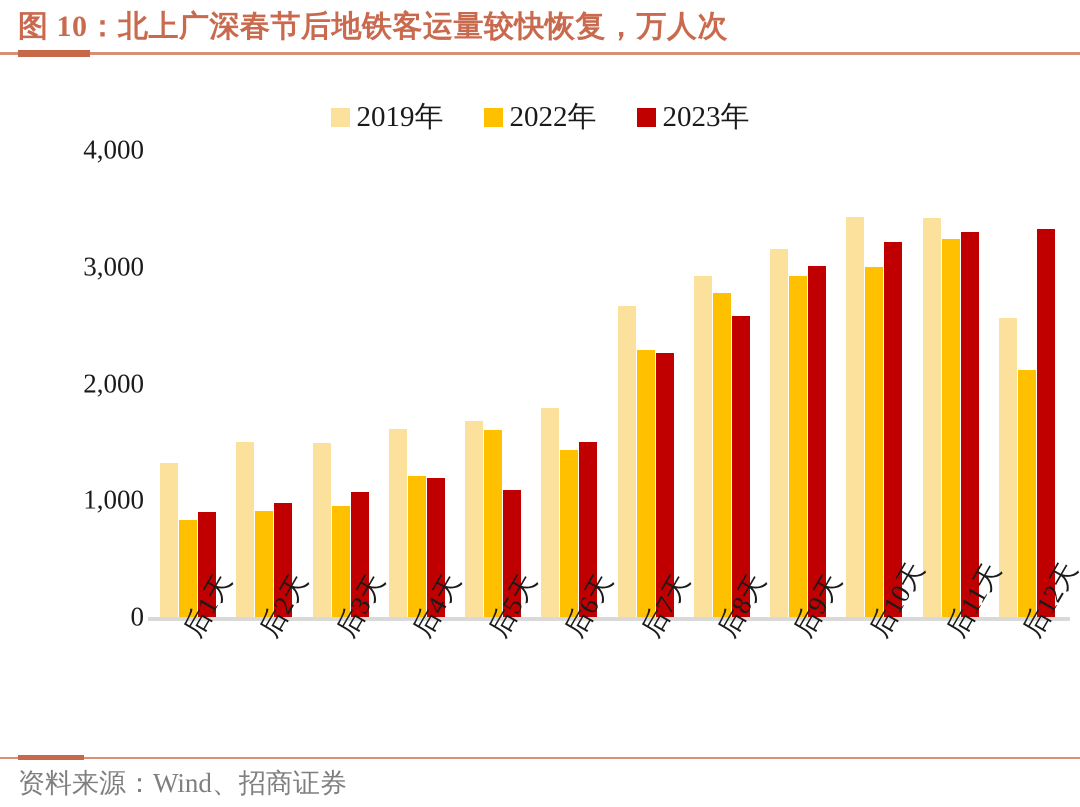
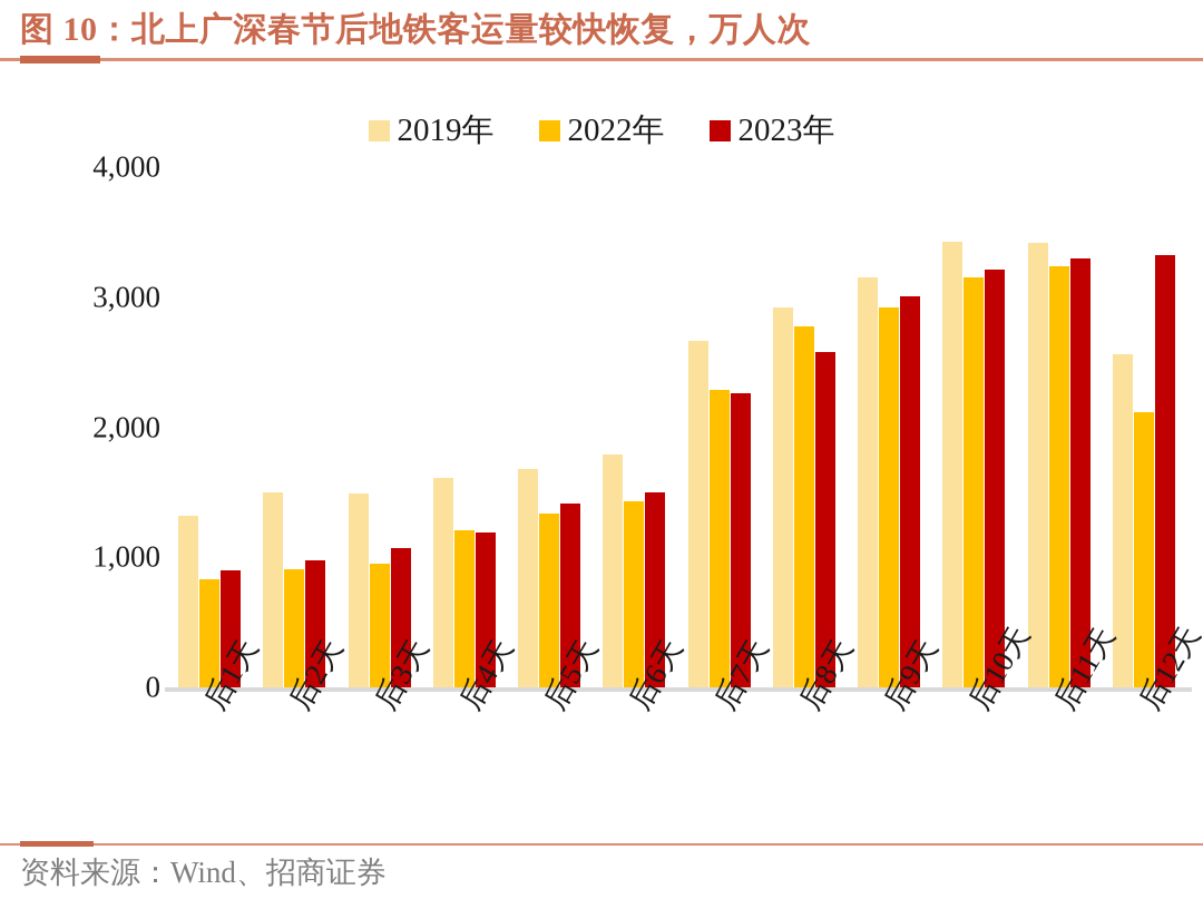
2022年/后5天: 1600 -> 1340
2023年/后5天: 1090 -> 1410
2022年/后10天: 3000 -> 3160
